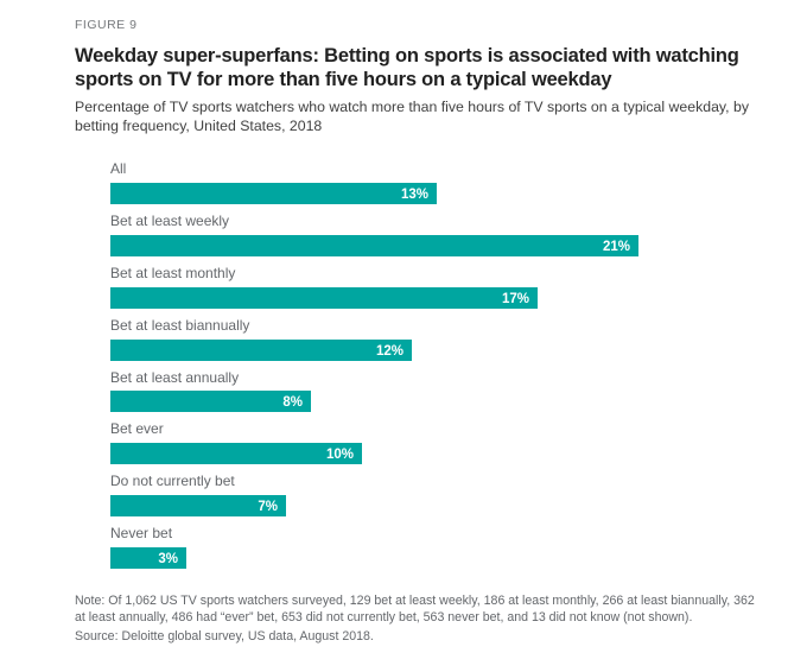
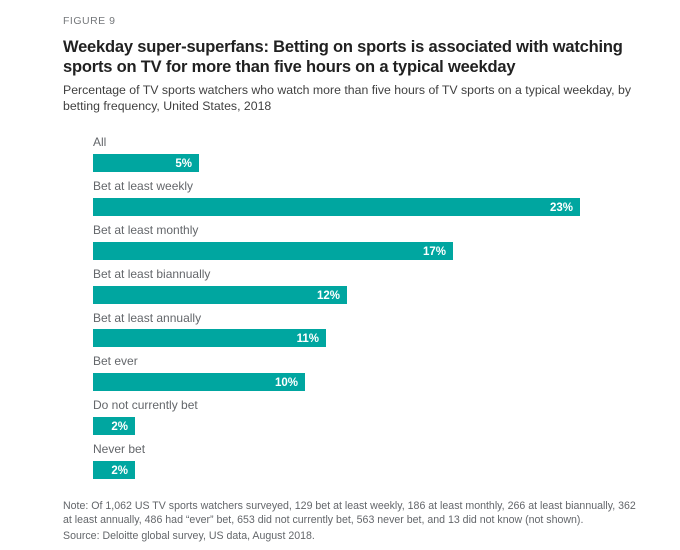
All: 13% -> 5%
Bet at least weekly: 21% -> 23%
Bet at least annually: 8% -> 11%
Do not currently bet: 7% -> 2%
Never bet: 3% -> 2%
